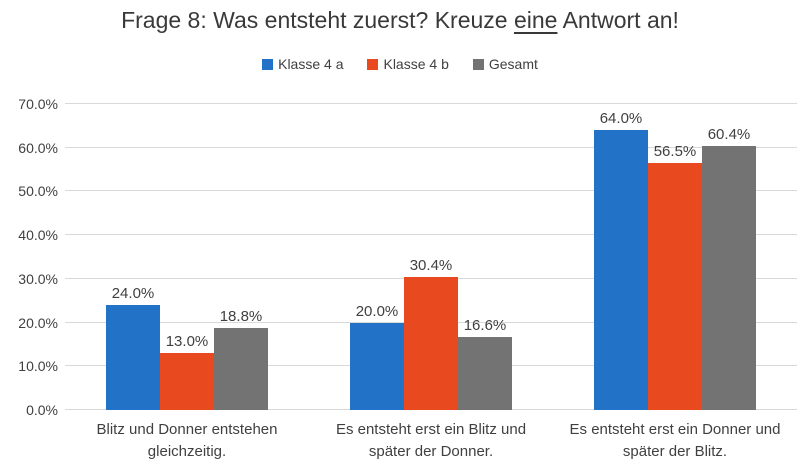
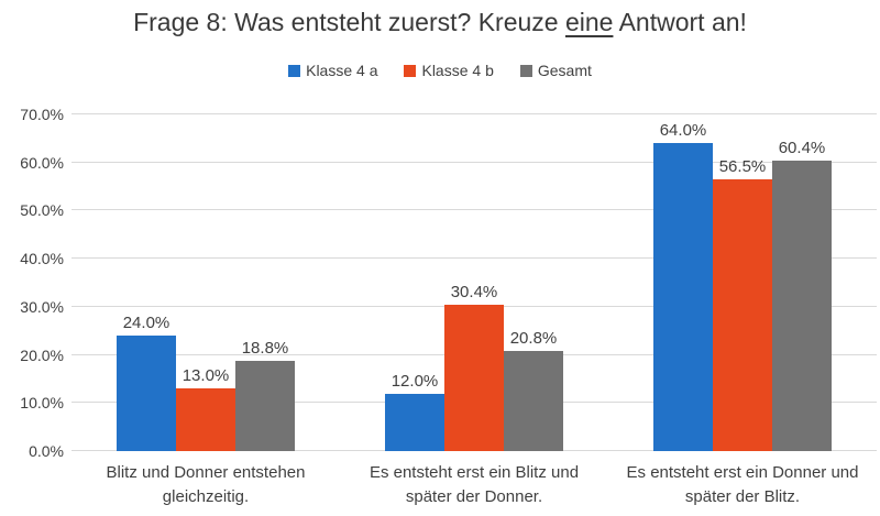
Klasse 4 a/Es entsteht erst ein Blitz und später der Donner.: 20.0% -> 12.0%
Gesamt/Es entsteht erst ein Blitz und später der Donner.: 16.6% -> 20.8%
